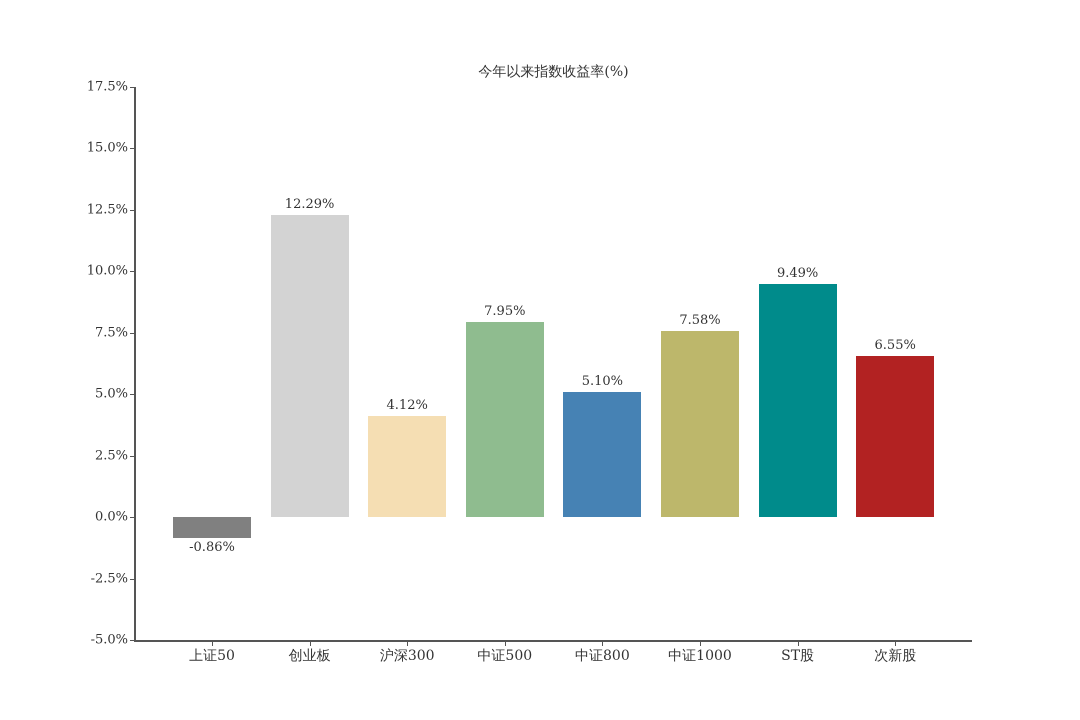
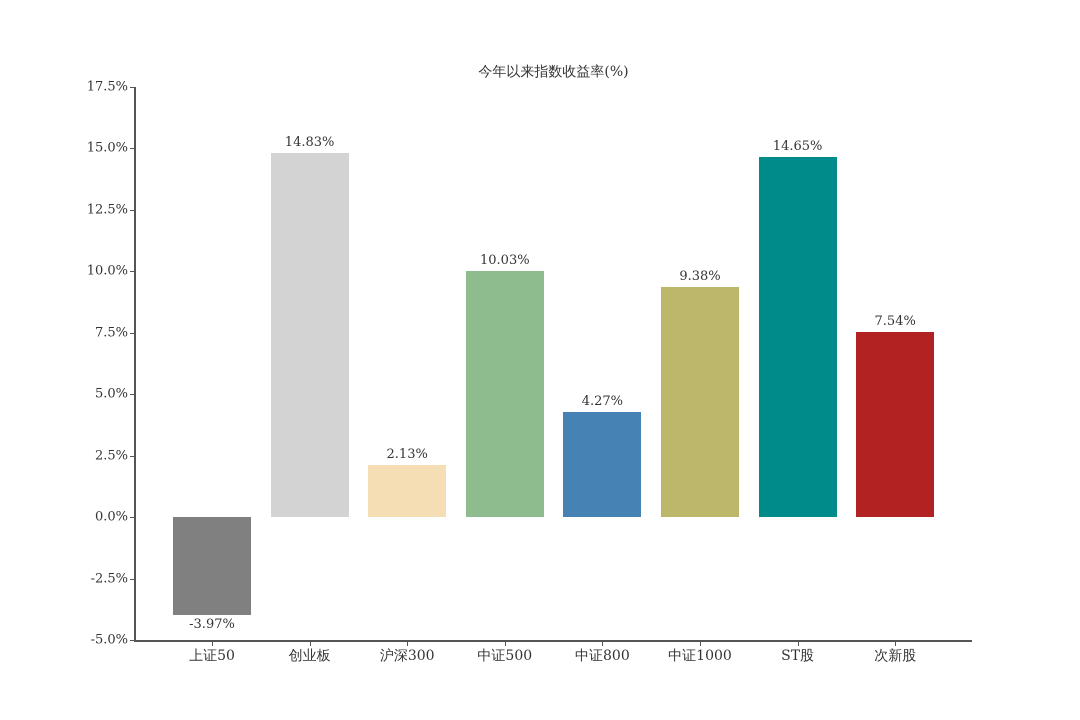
上证50: -0.86% -> -3.97%
创业板: 12.29% -> 14.83%
沪深300: 4.12% -> 2.13%
中证500: 7.95% -> 10.03%
中证800: 5.10% -> 4.27%
中证1000: 7.58% -> 9.38%
ST股: 9.49% -> 14.65%
次新股: 6.55% -> 7.54%
